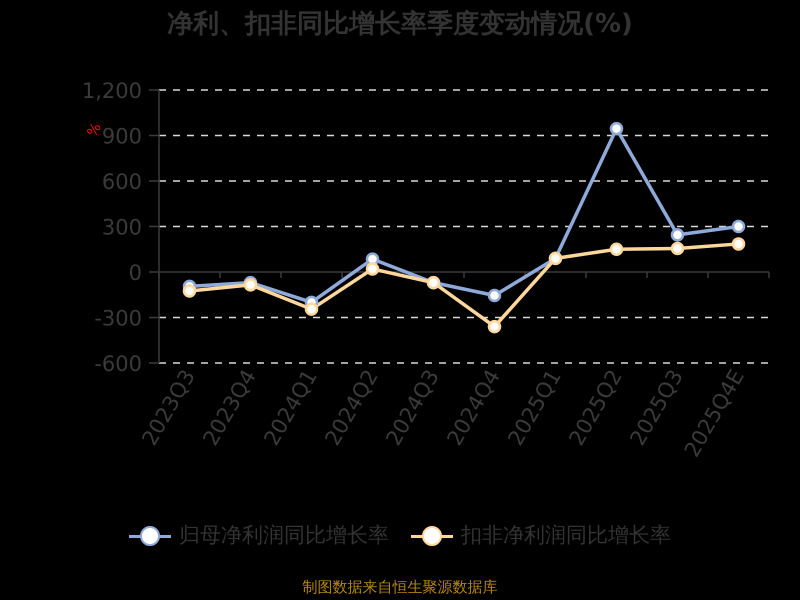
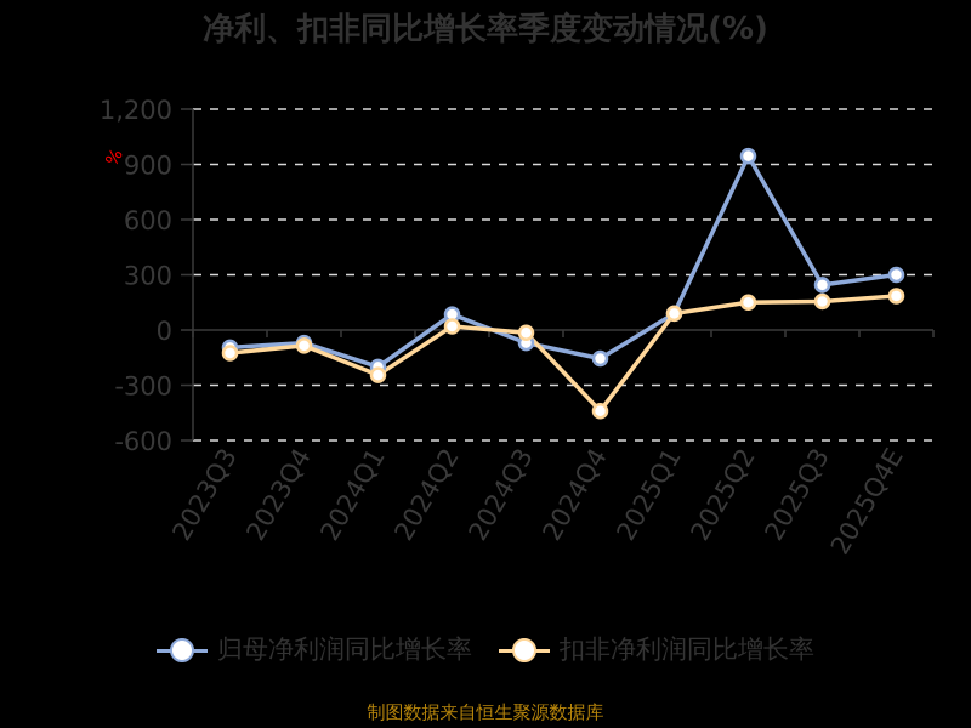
扣非净利润同比增长率/2024Q3: -70 -> -20
扣非净利润同比增长率/2024Q4: -360 -> -440
